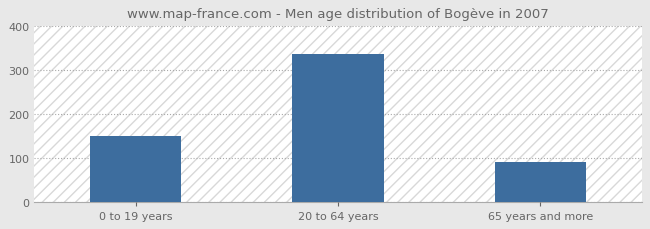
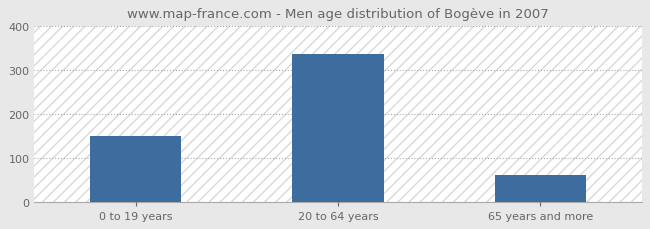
65 years and more: 90 -> 60
